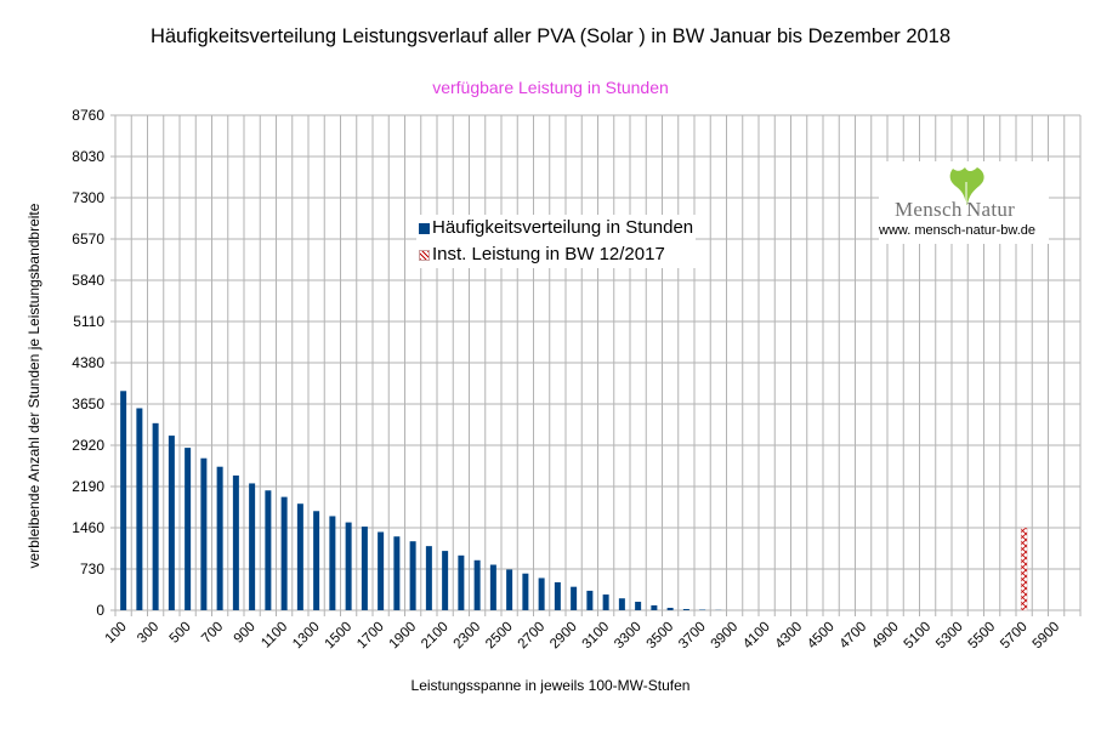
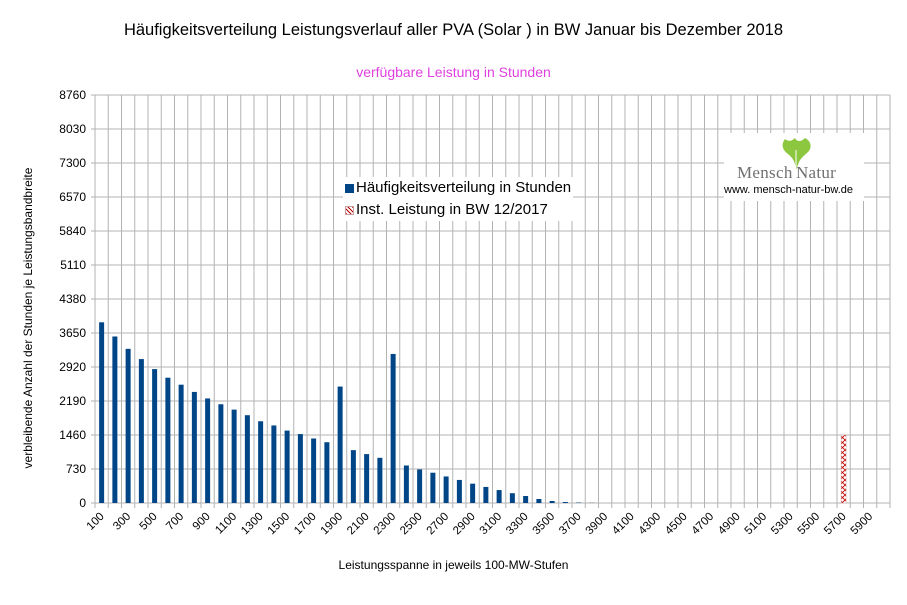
Häufigkeitsverteilung in Stunden/1900: 1200 -> 2500
Häufigkeitsverteilung in Stunden/2300: 900 -> 3200
